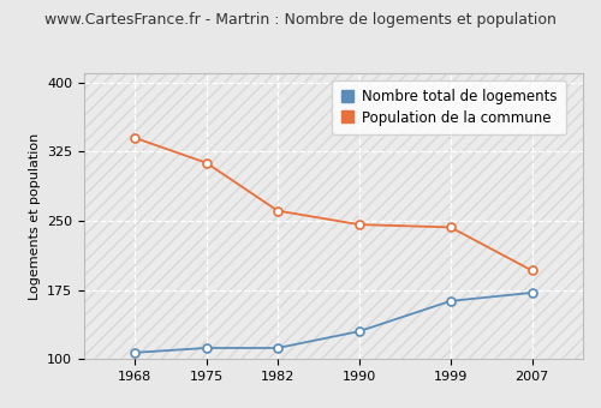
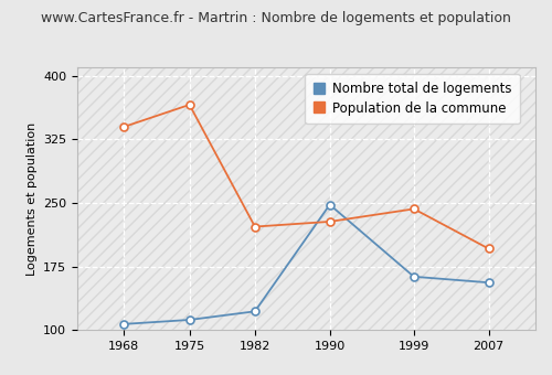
Population de la commune/1975: 313 -> 366
Nombre total de logements/1982: 112 -> 122
Population de la commune/1982: 261 -> 222
Nombre total de logements/1990: 130 -> 248
Population de la commune/1990: 246 -> 228
Nombre total de logements/2007: 172 -> 156
